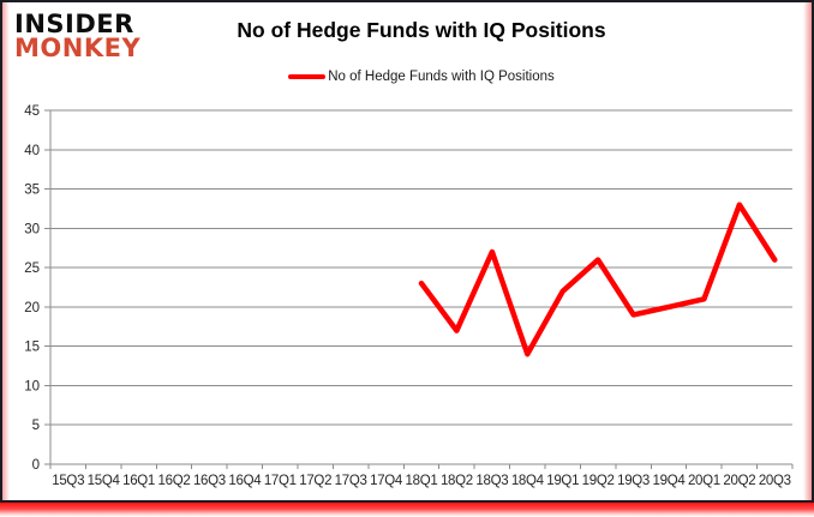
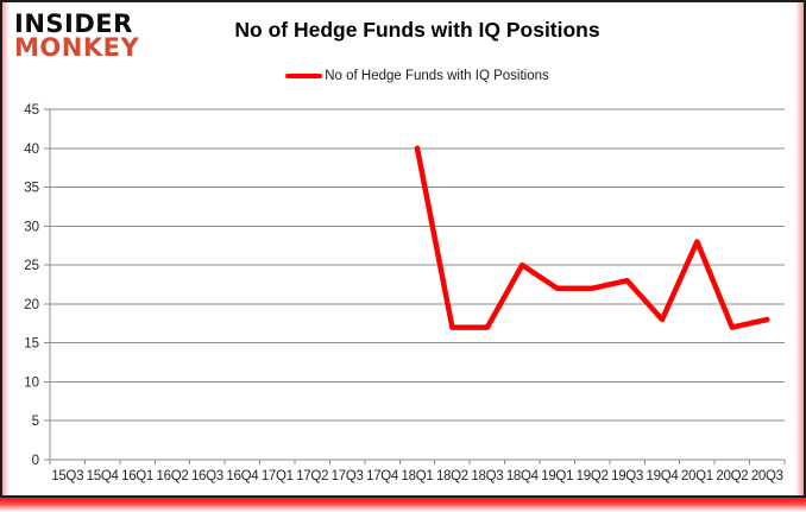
18Q1: 23 -> 40
18Q3: 27 -> 17
18Q4: 14 -> 25
19Q2: 26 -> 22
19Q3: 19 -> 23
19Q4: 20 -> 18
20Q1: 21 -> 28
20Q2: 33 -> 17
20Q3: 26 -> 18
